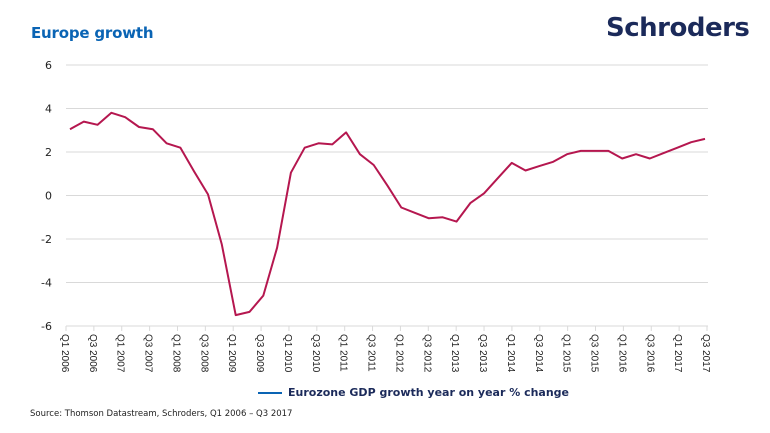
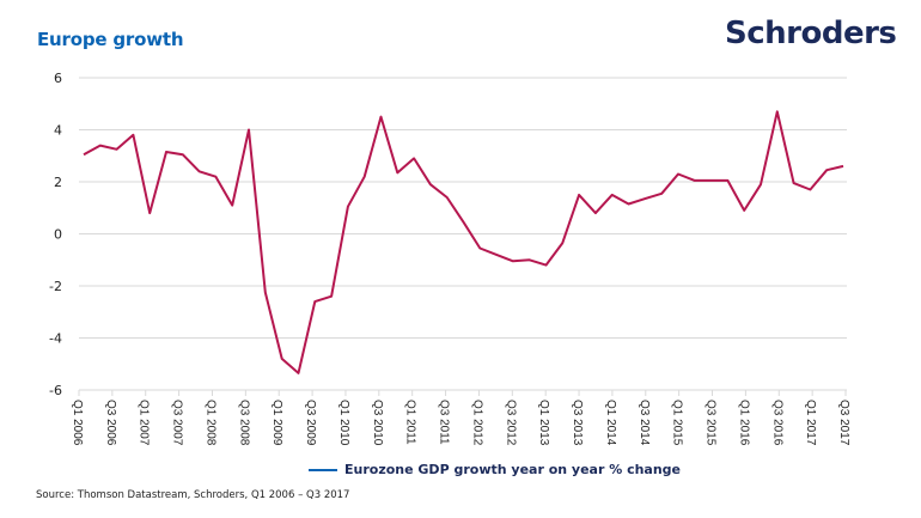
Q1 2007: 3.6 -> 0.8
Q3 2008: 0.1 -> 4.0
Q1 2009: -5.5 -> -4.8
Q3 2009: -4.6 -> -2.6
Q3 2010: 2.4 -> 4.5
Q3 2013: 0.1 -> 1.5
Q1 2015: 1.9 -> 2.3
Q1 2016: 1.7 -> 0.9
Q3 2016: 1.7 -> 4.7
Q1 2017: 2.2 -> 1.7
